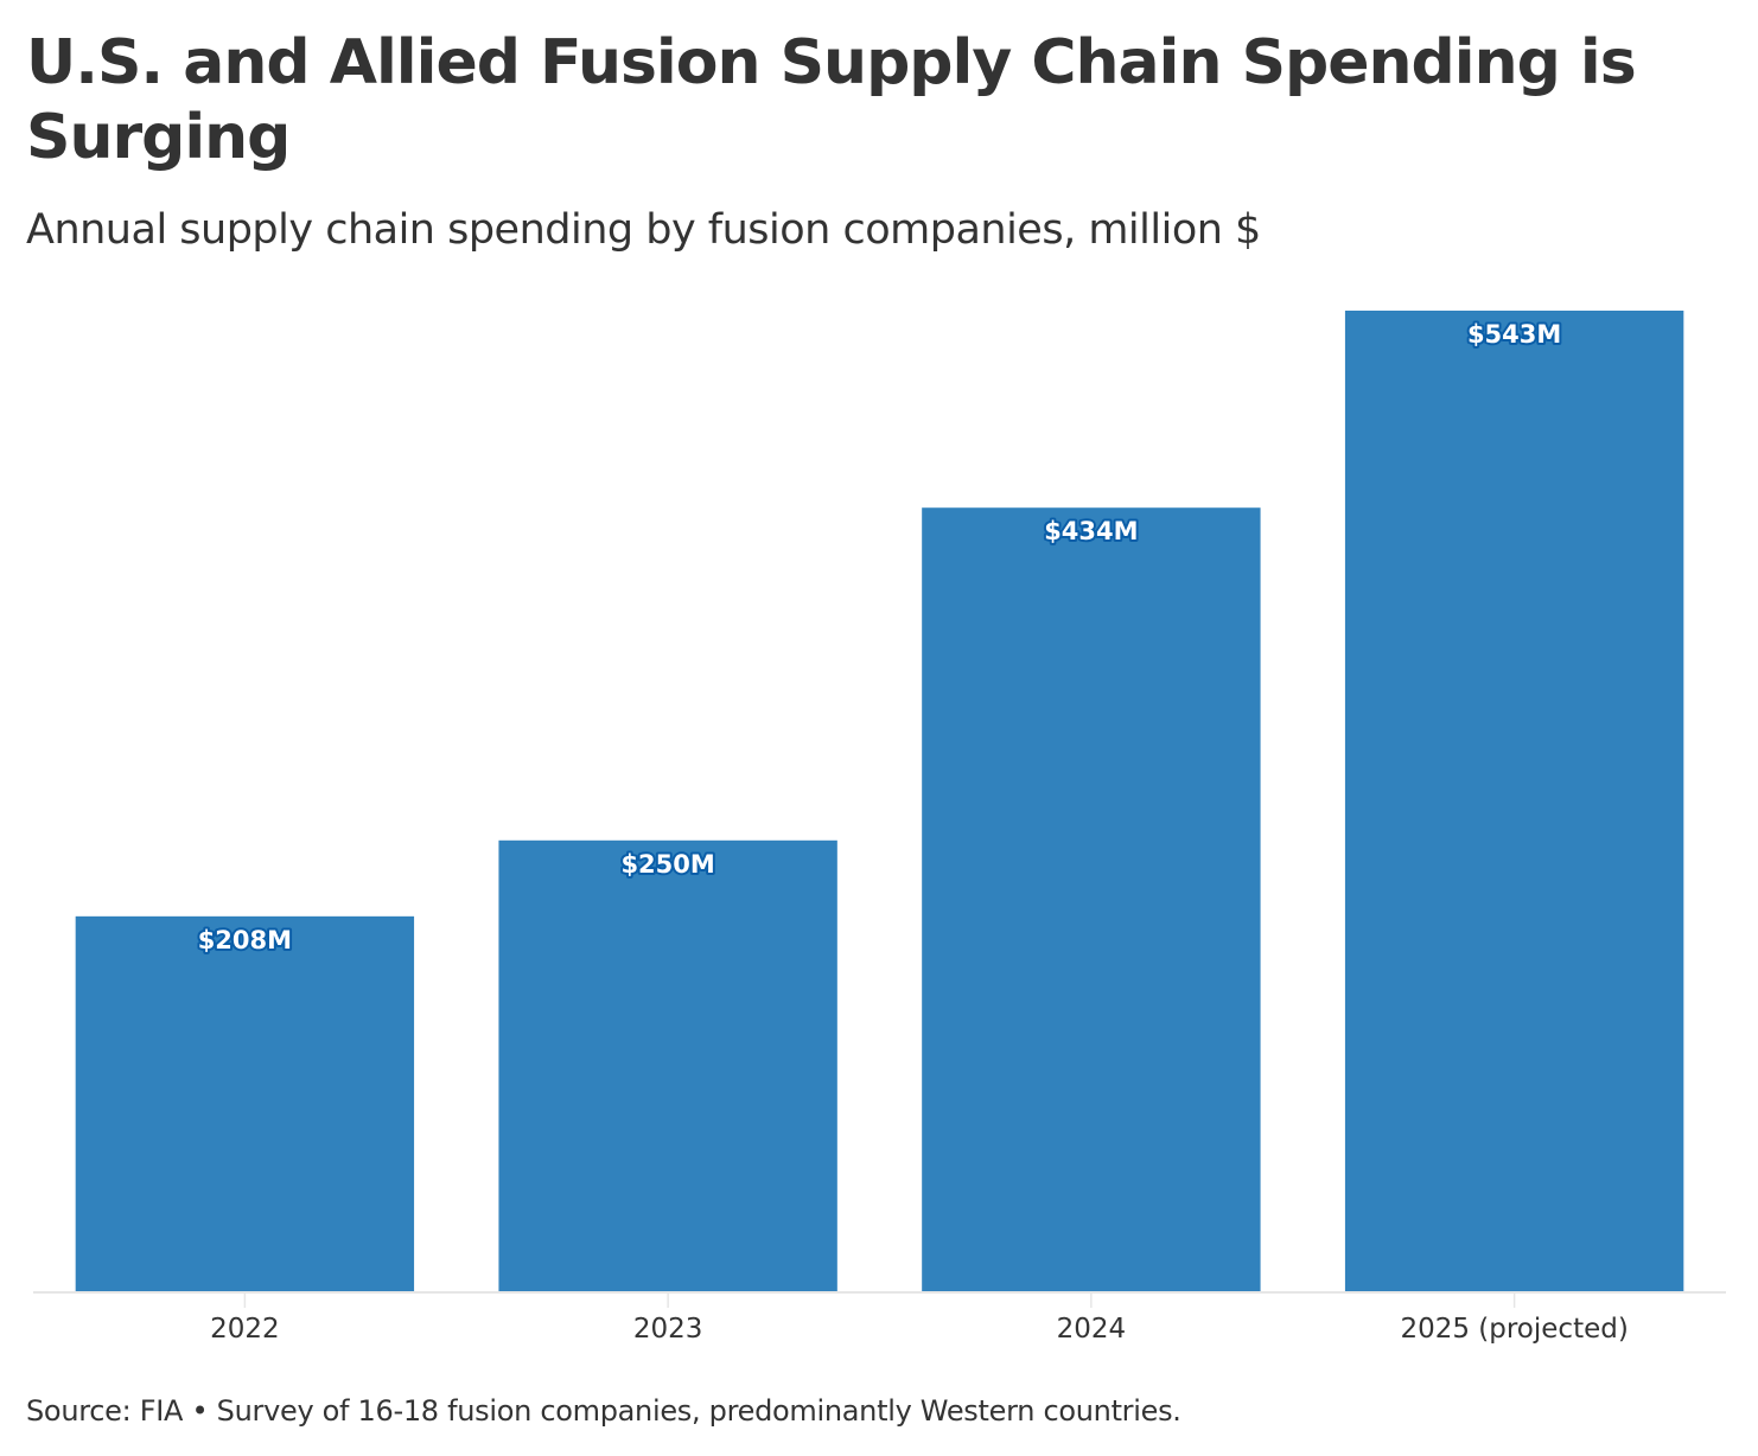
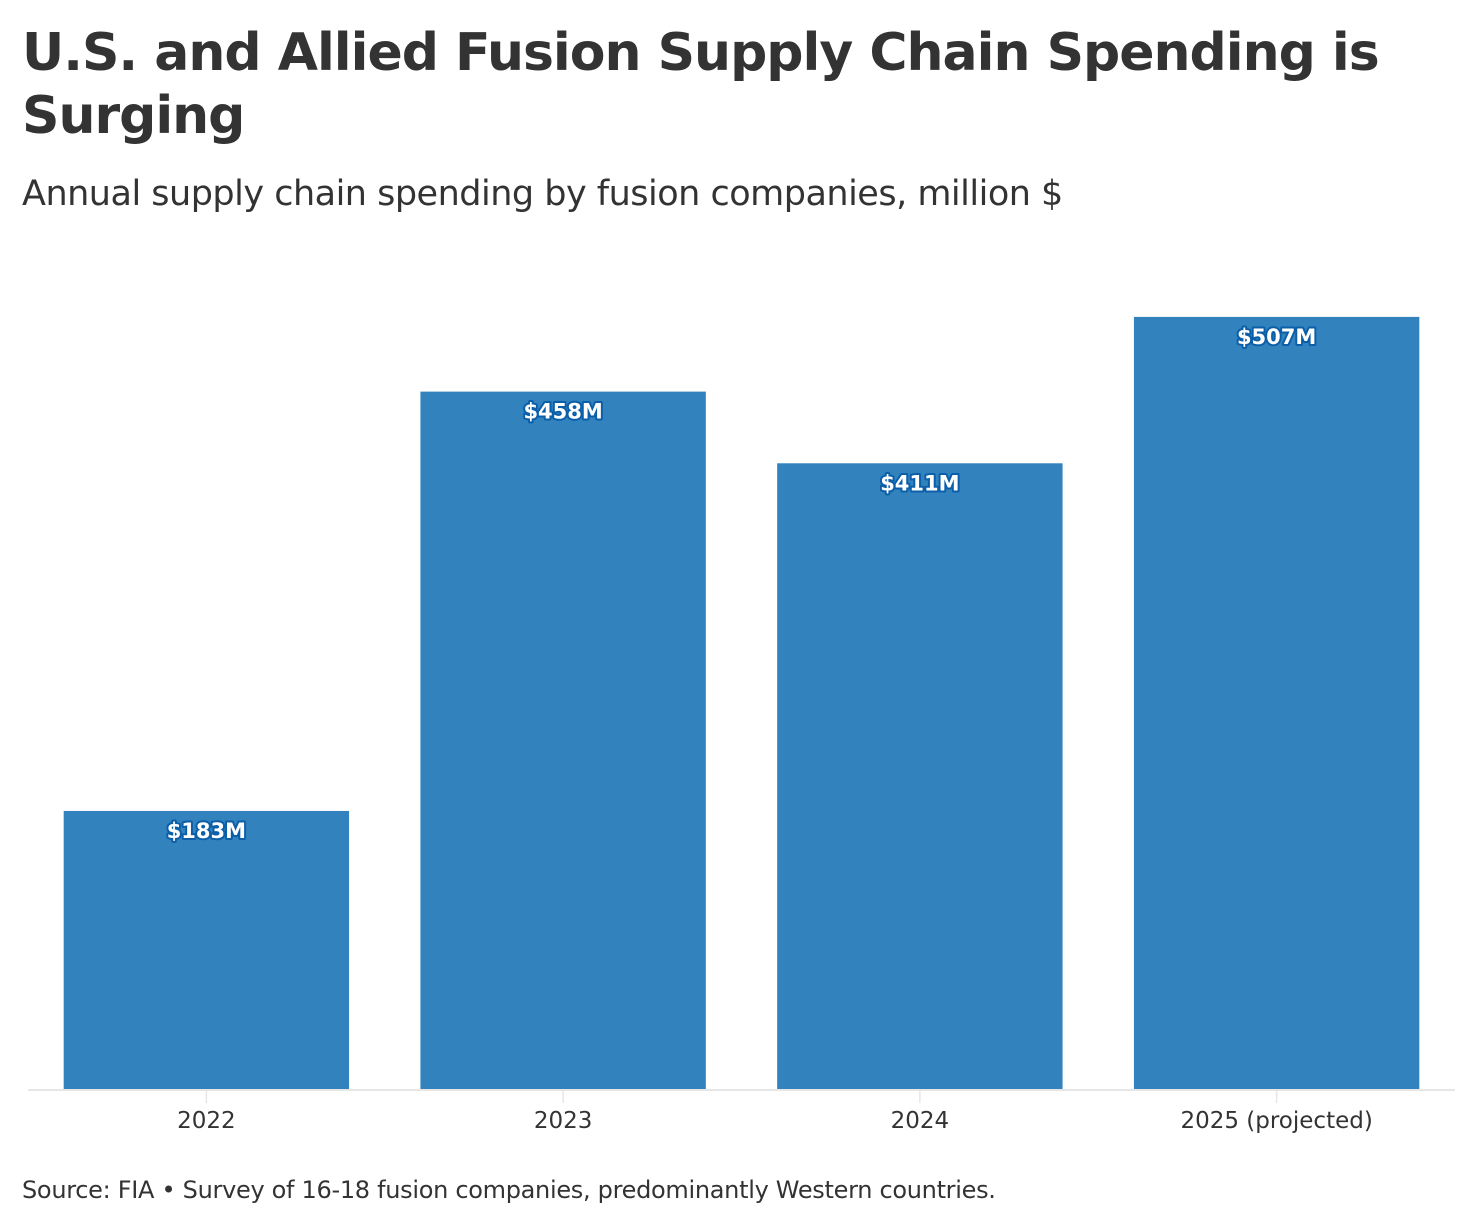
2022: $208M -> $183M
2023: $250M -> $458M
2024: $434M -> $411M
2025 (projected): $543M -> $507M
